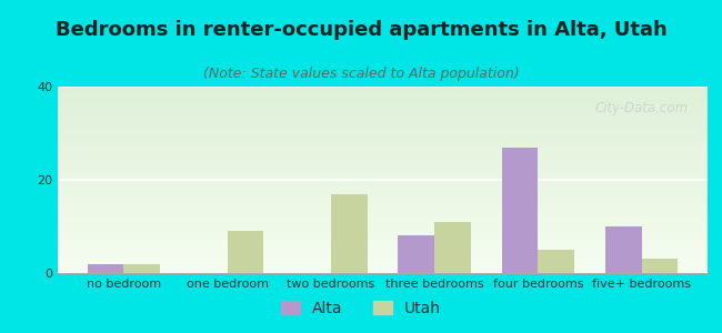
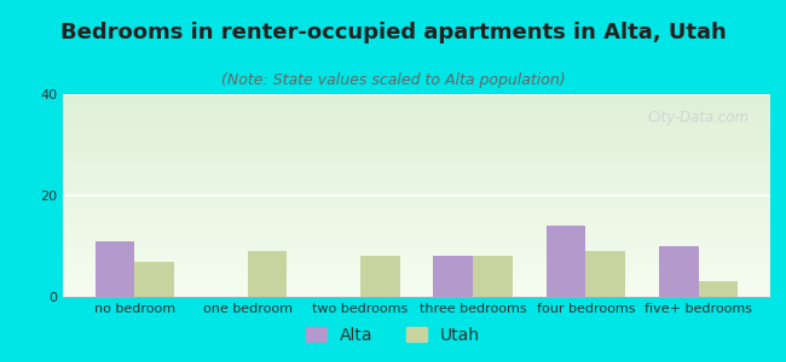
Alta/no bedroom: 2 -> 11
Utah/no bedroom: 2 -> 7
Utah/two bedrooms: 17 -> 8
Utah/three bedrooms: 11 -> 8
Alta/four bedrooms: 27 -> 14
Utah/four bedrooms: 5 -> 9
